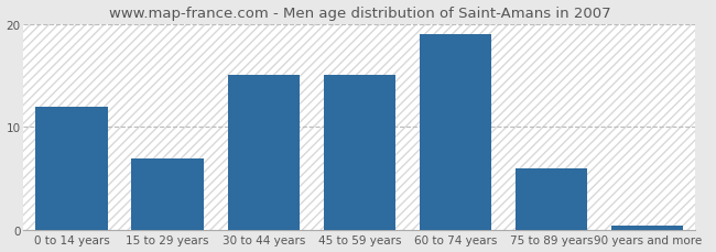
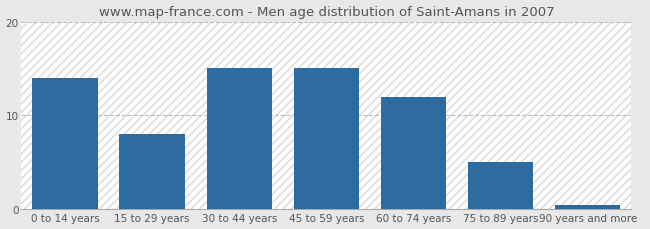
0 to 14 years: 12.0 -> 14.0
15 to 29 years: 7.0 -> 8.0
60 to 74 years: 19.0 -> 12.0
75 to 89 years: 6.0 -> 5.0
